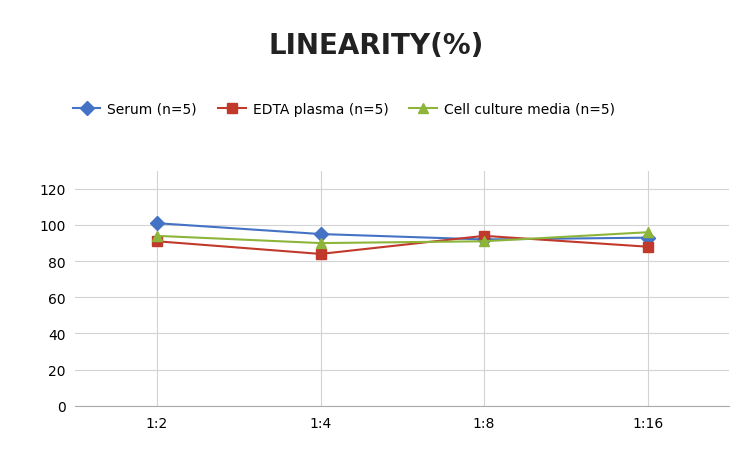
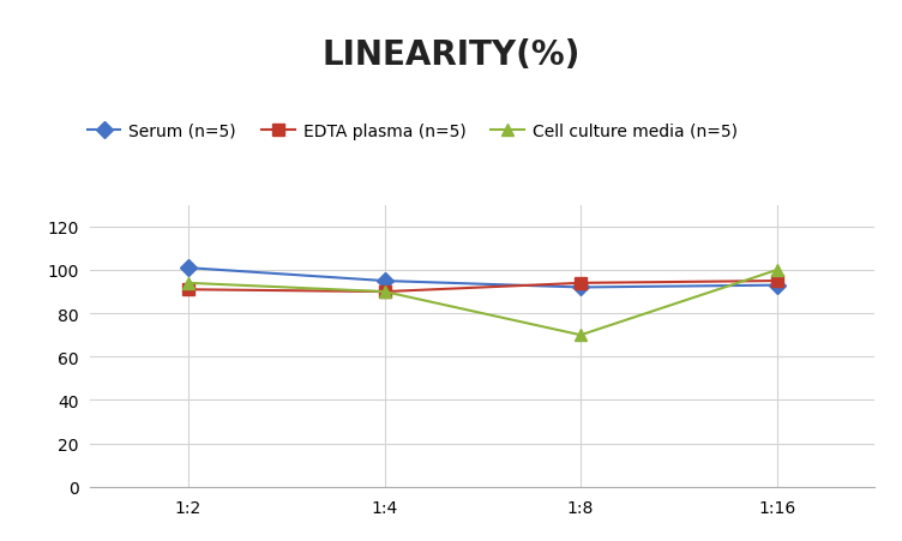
EDTA plasma (n=5)/1:4: 84 -> 90
Cell culture media (n=5)/1:8: 91 -> 70
EDTA plasma (n=5)/1:16: 88 -> 95
Cell culture media (n=5)/1:16: 96 -> 100
